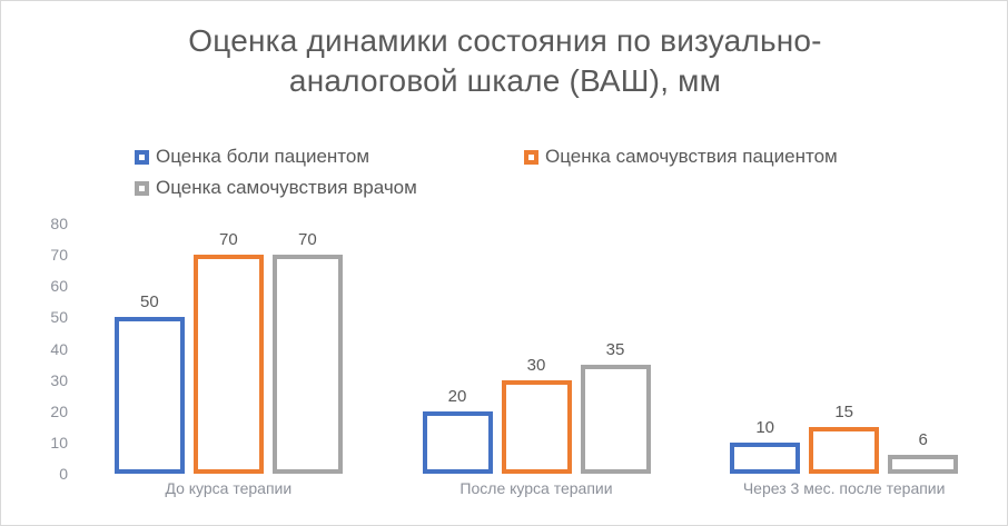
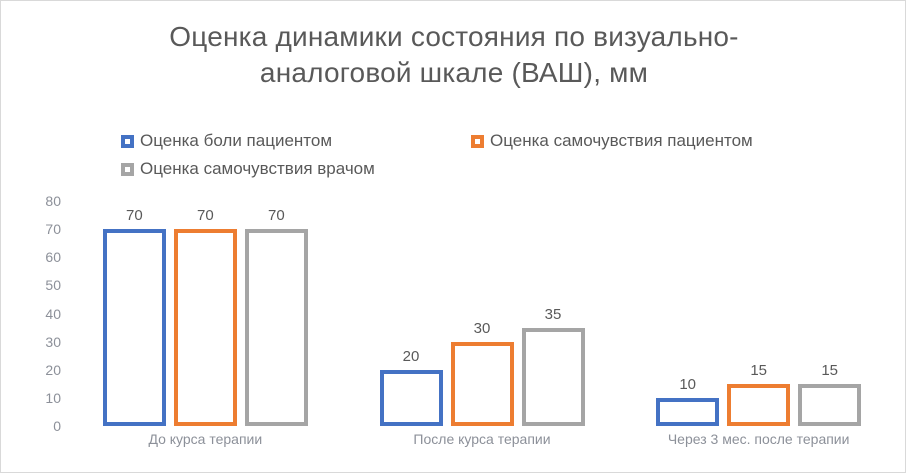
Оценка боли пациентом/До курса терапии: 50 -> 70
Оценка самочувствия врачом/Через 3 мес. после терапии: 6 -> 15
